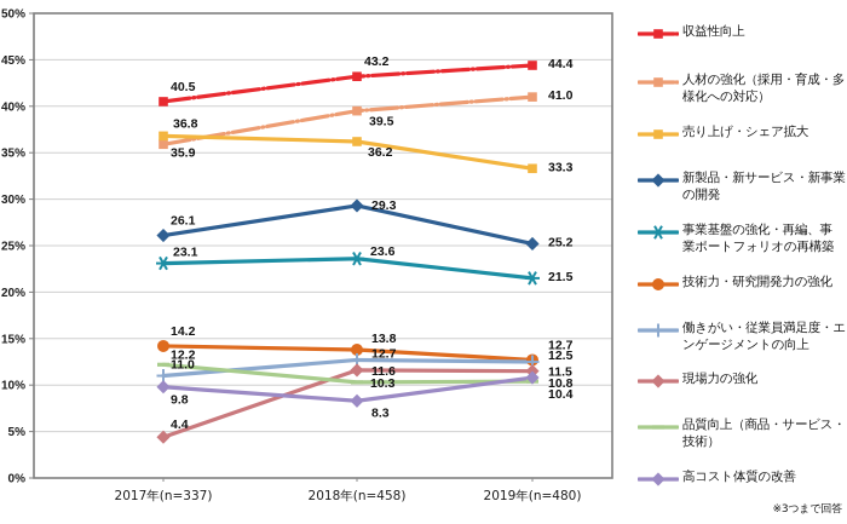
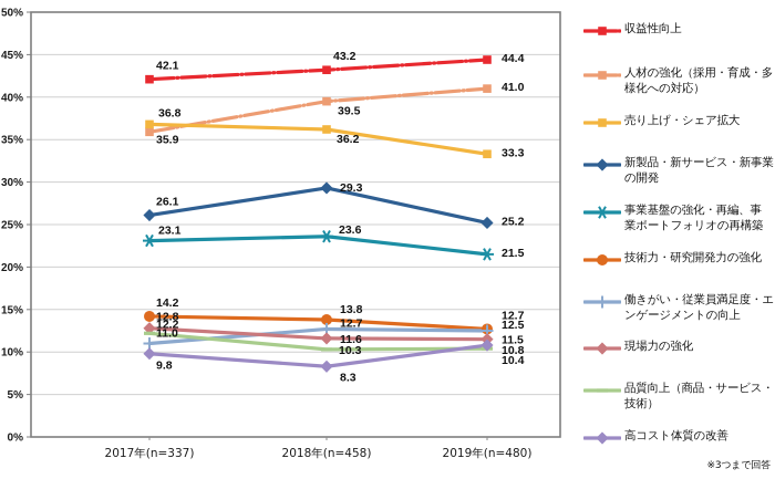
収益性向上/2017年(n=337): 40.5 -> 42.1
現場力の強化/2017年(n=337): 4.4 -> 12.8
